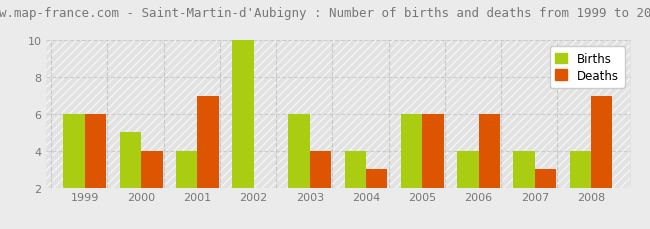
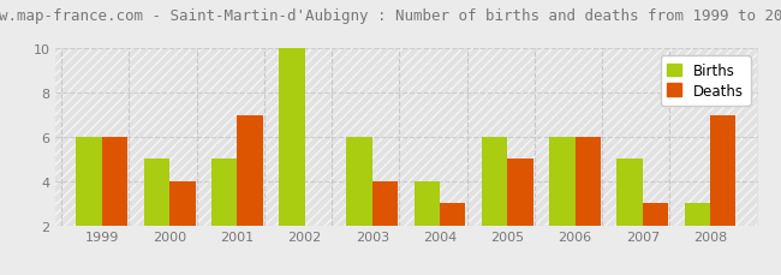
Births/2001: 4 -> 5
Deaths/2005: 6 -> 5
Births/2006: 4 -> 6
Births/2007: 4 -> 5
Births/2008: 4 -> 3
